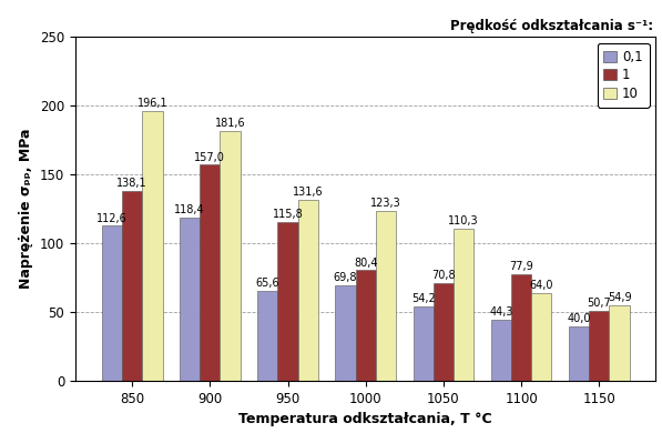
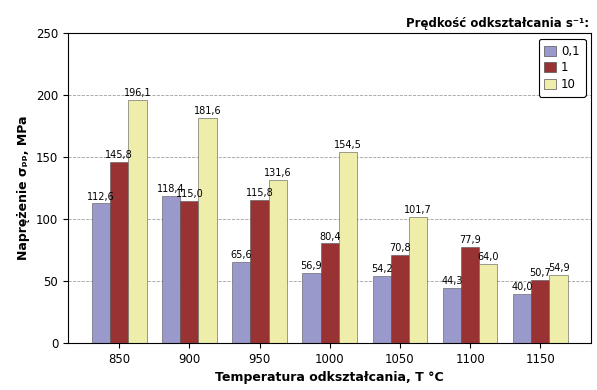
1/850: 138,1 -> 145,8
1/900: 157 -> 115
0,1/1000: 69,8 -> 56,9
10/1000: 123,3 -> 154,5
10/1050: 110,3 -> 101,7
